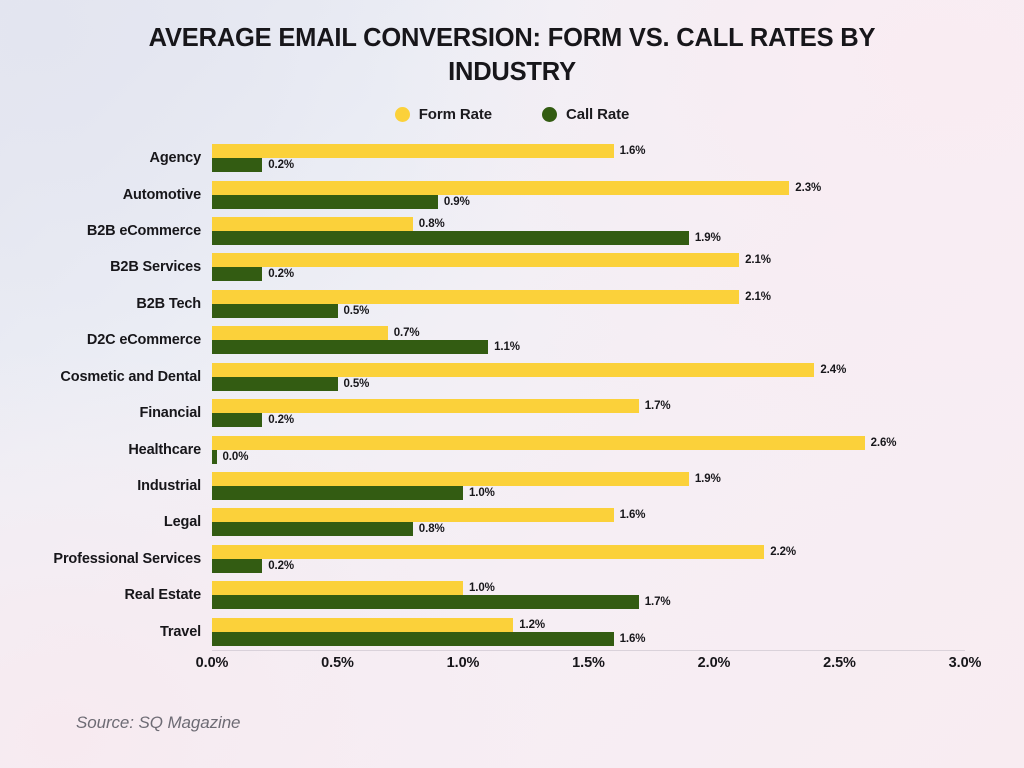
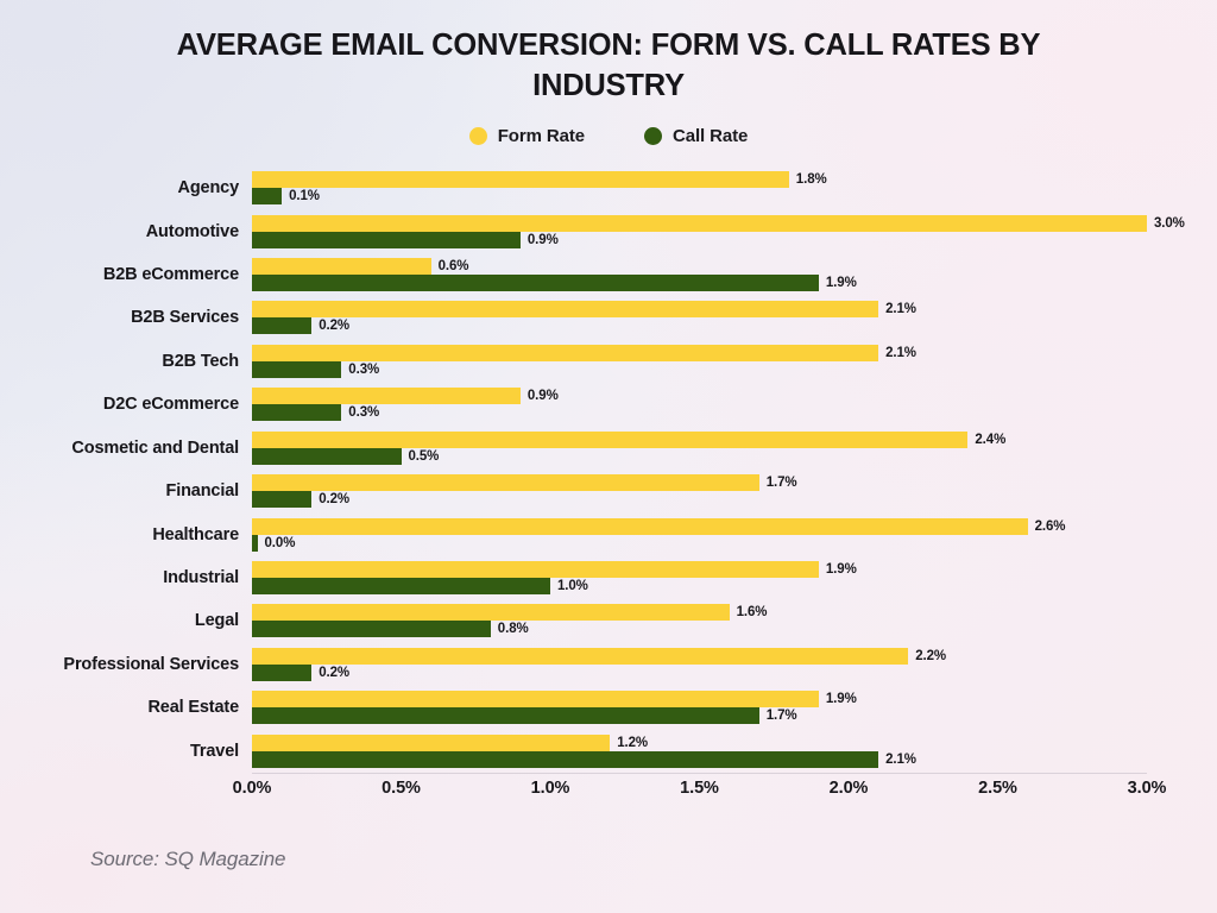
Form Rate/Agency: 1.6% -> 1.8%
Call Rate/Agency: 0.2% -> 0.1%
Form Rate/Automotive: 2.3% -> 3.0%
Form Rate/B2B eCommerce: 0.8% -> 0.6%
Call Rate/B2B Tech: 0.5% -> 0.3%
Form Rate/D2C eCommerce: 0.7% -> 0.9%
Call Rate/D2C eCommerce: 1.1% -> 0.3%
Form Rate/Real Estate: 1.0% -> 1.9%
Call Rate/Travel: 1.6% -> 2.1%
